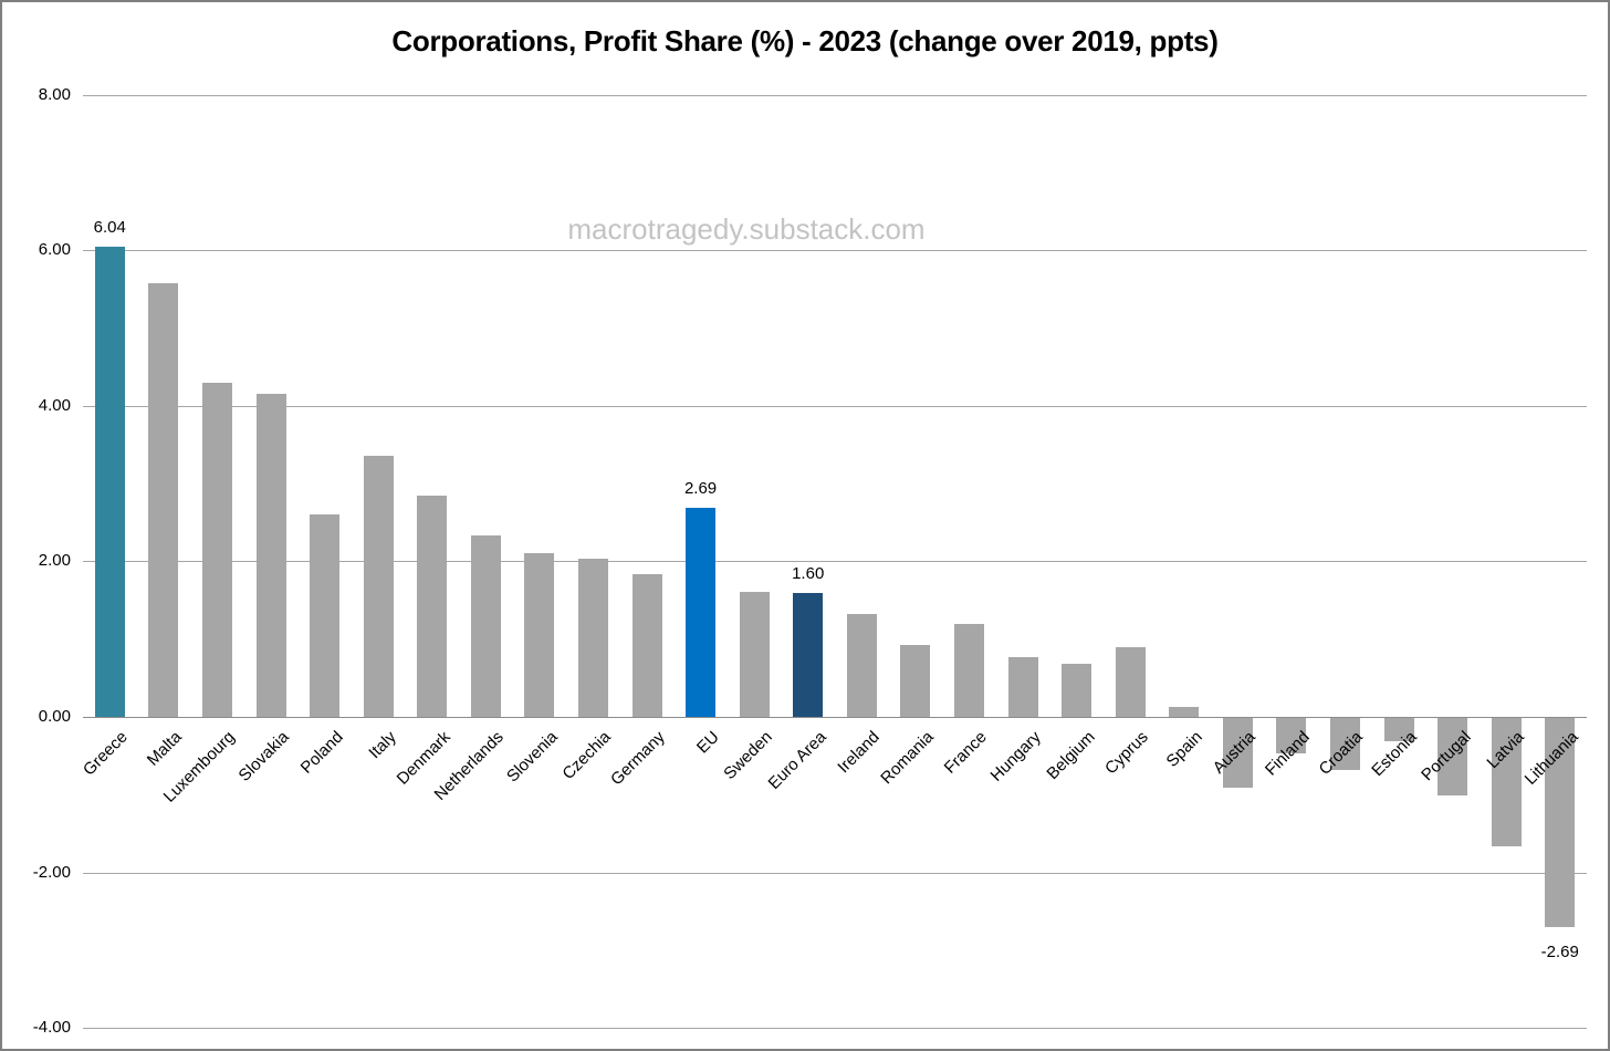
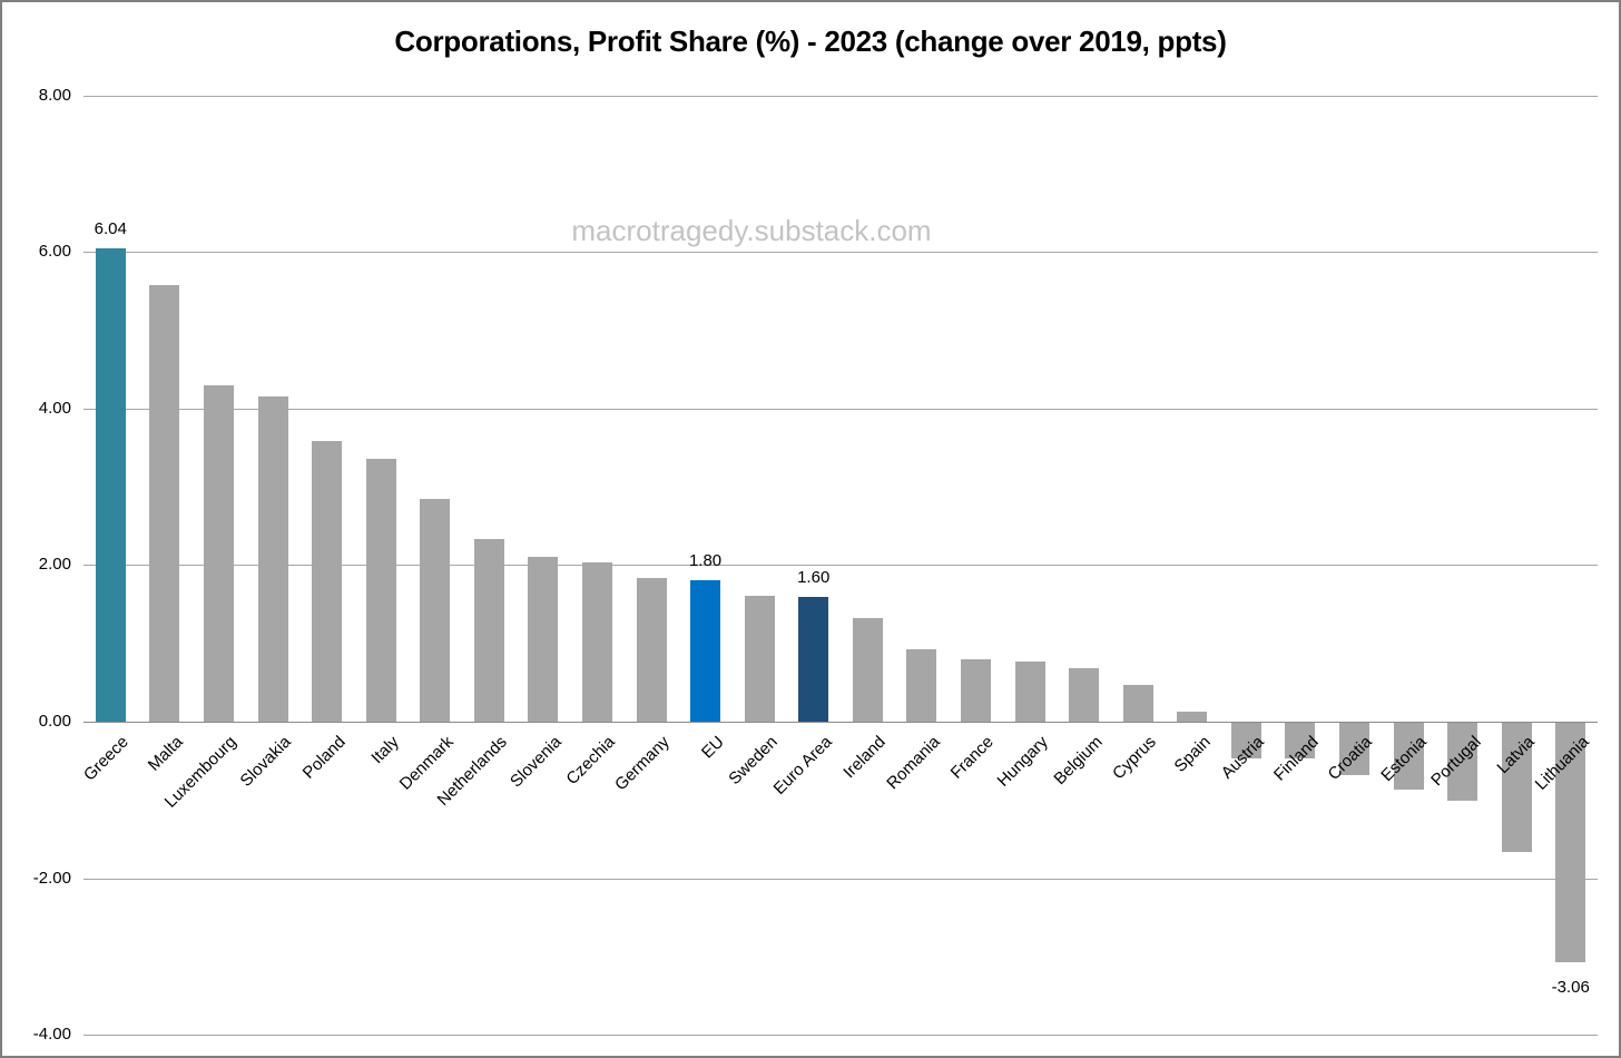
Poland: 2.6 -> 3.6
EU: 2.69 -> 1.80
France: 1.2 -> 0.8
Cyprus: 0.9 -> 0.5
Austria: -0.9 -> -0.5
Estonia: -0.3 -> -0.8
Lithuania: -2.69 -> -3.06
